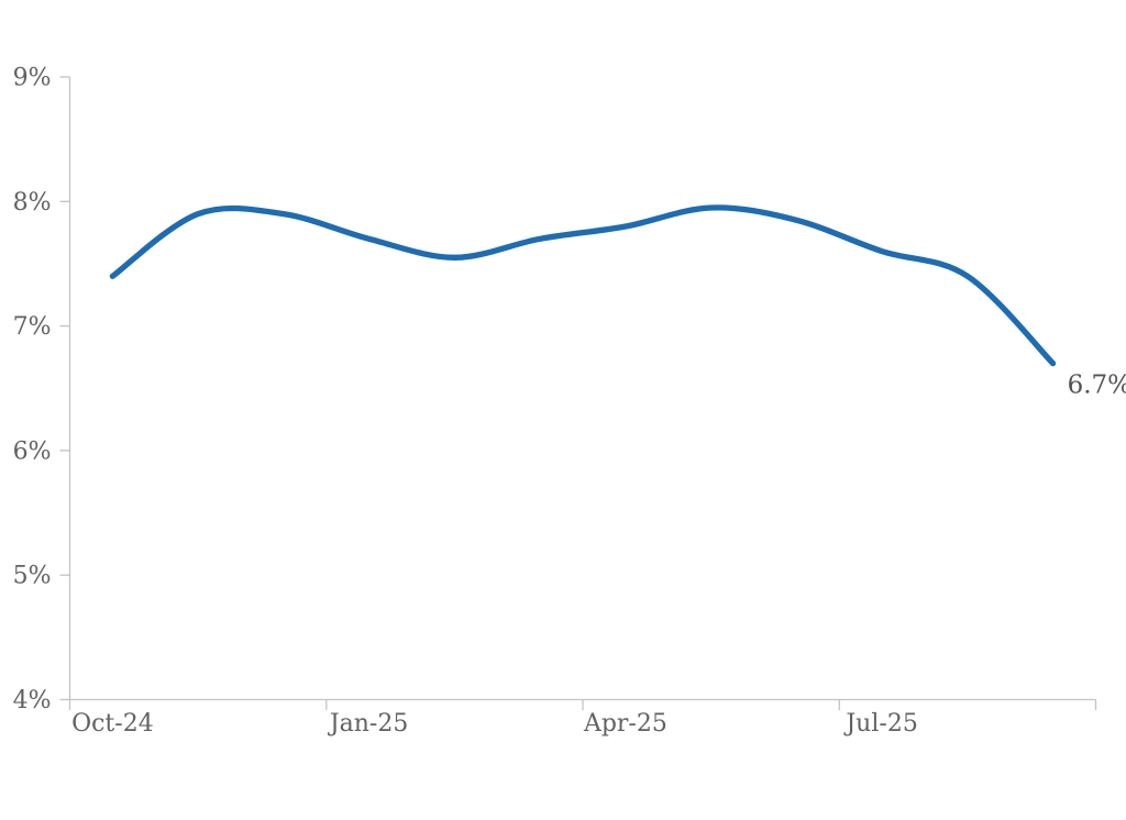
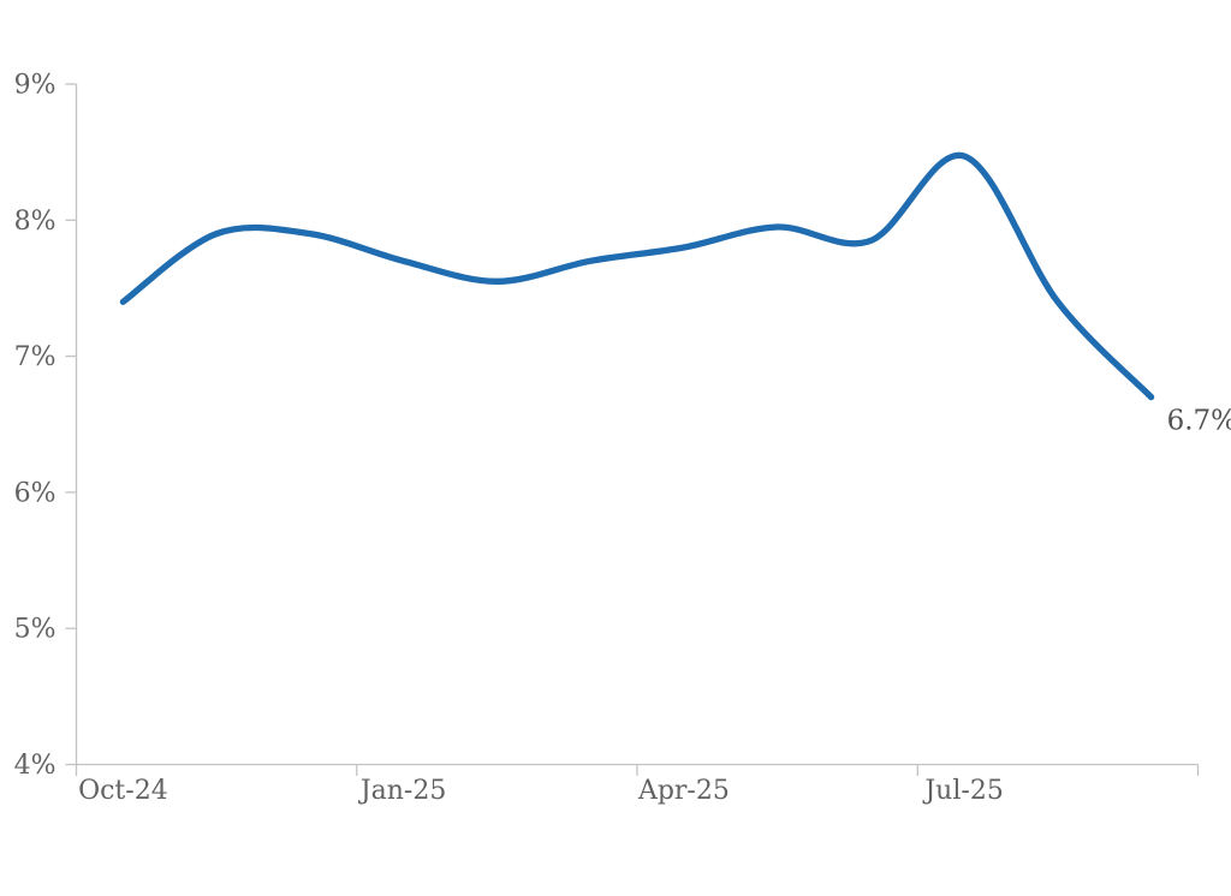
Jul-25: 7.60% -> 8.47%
